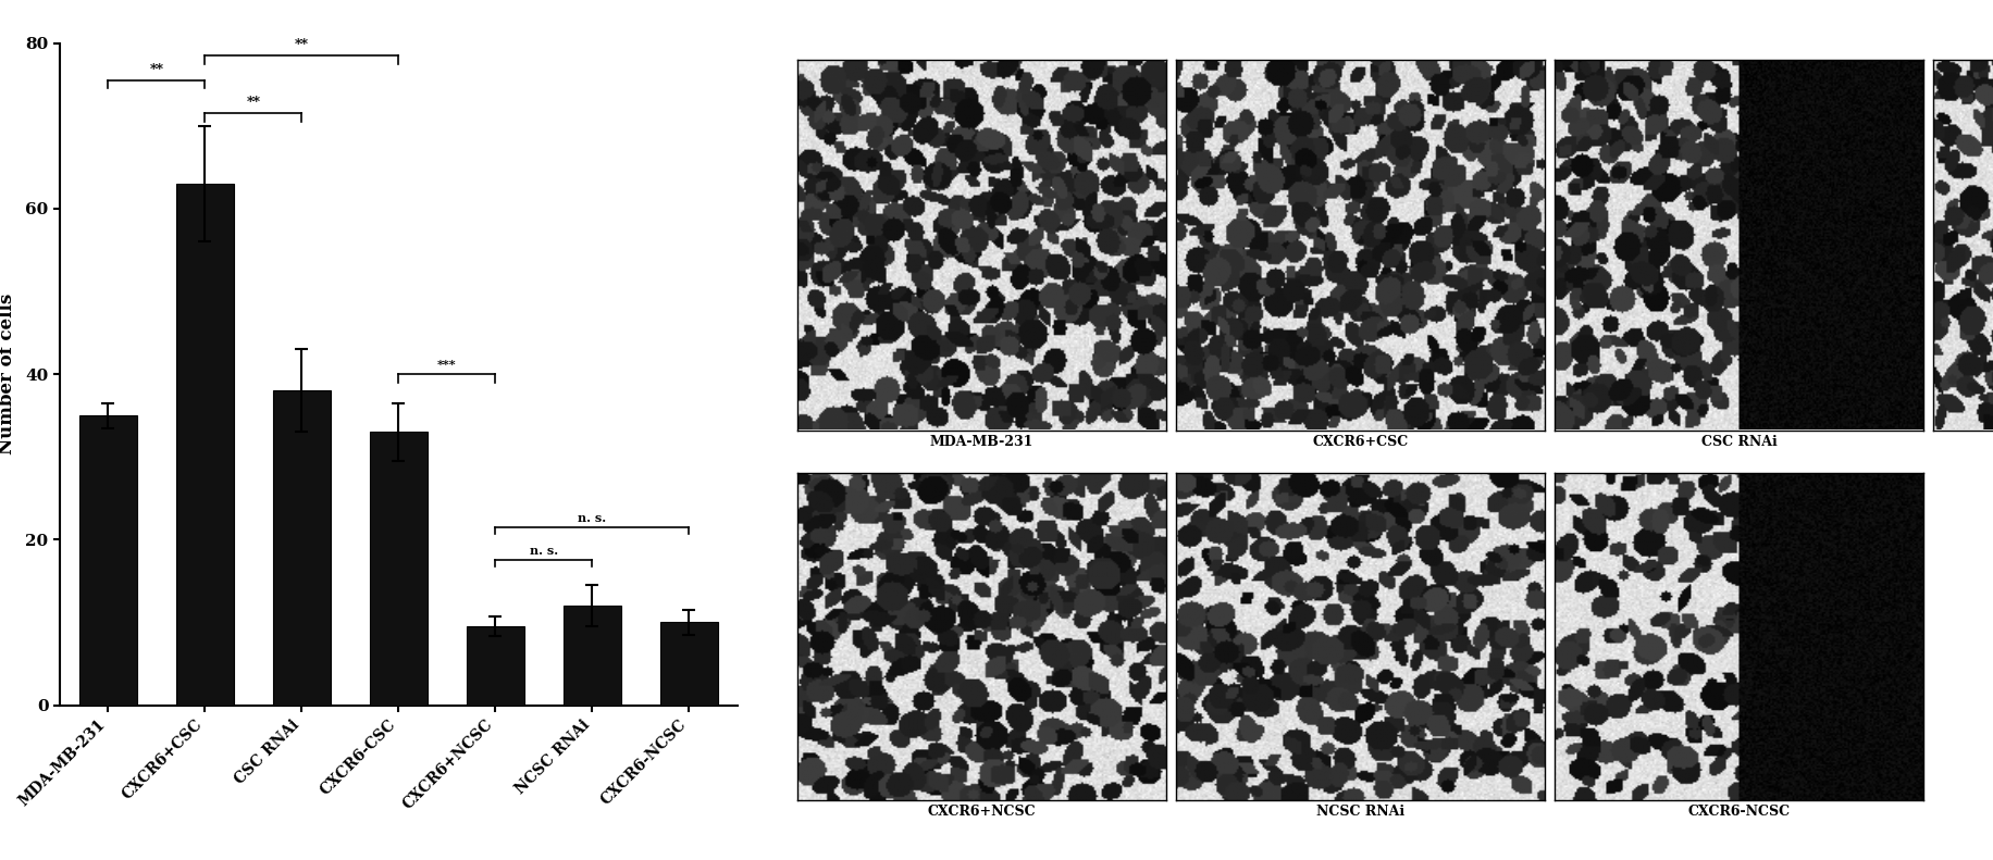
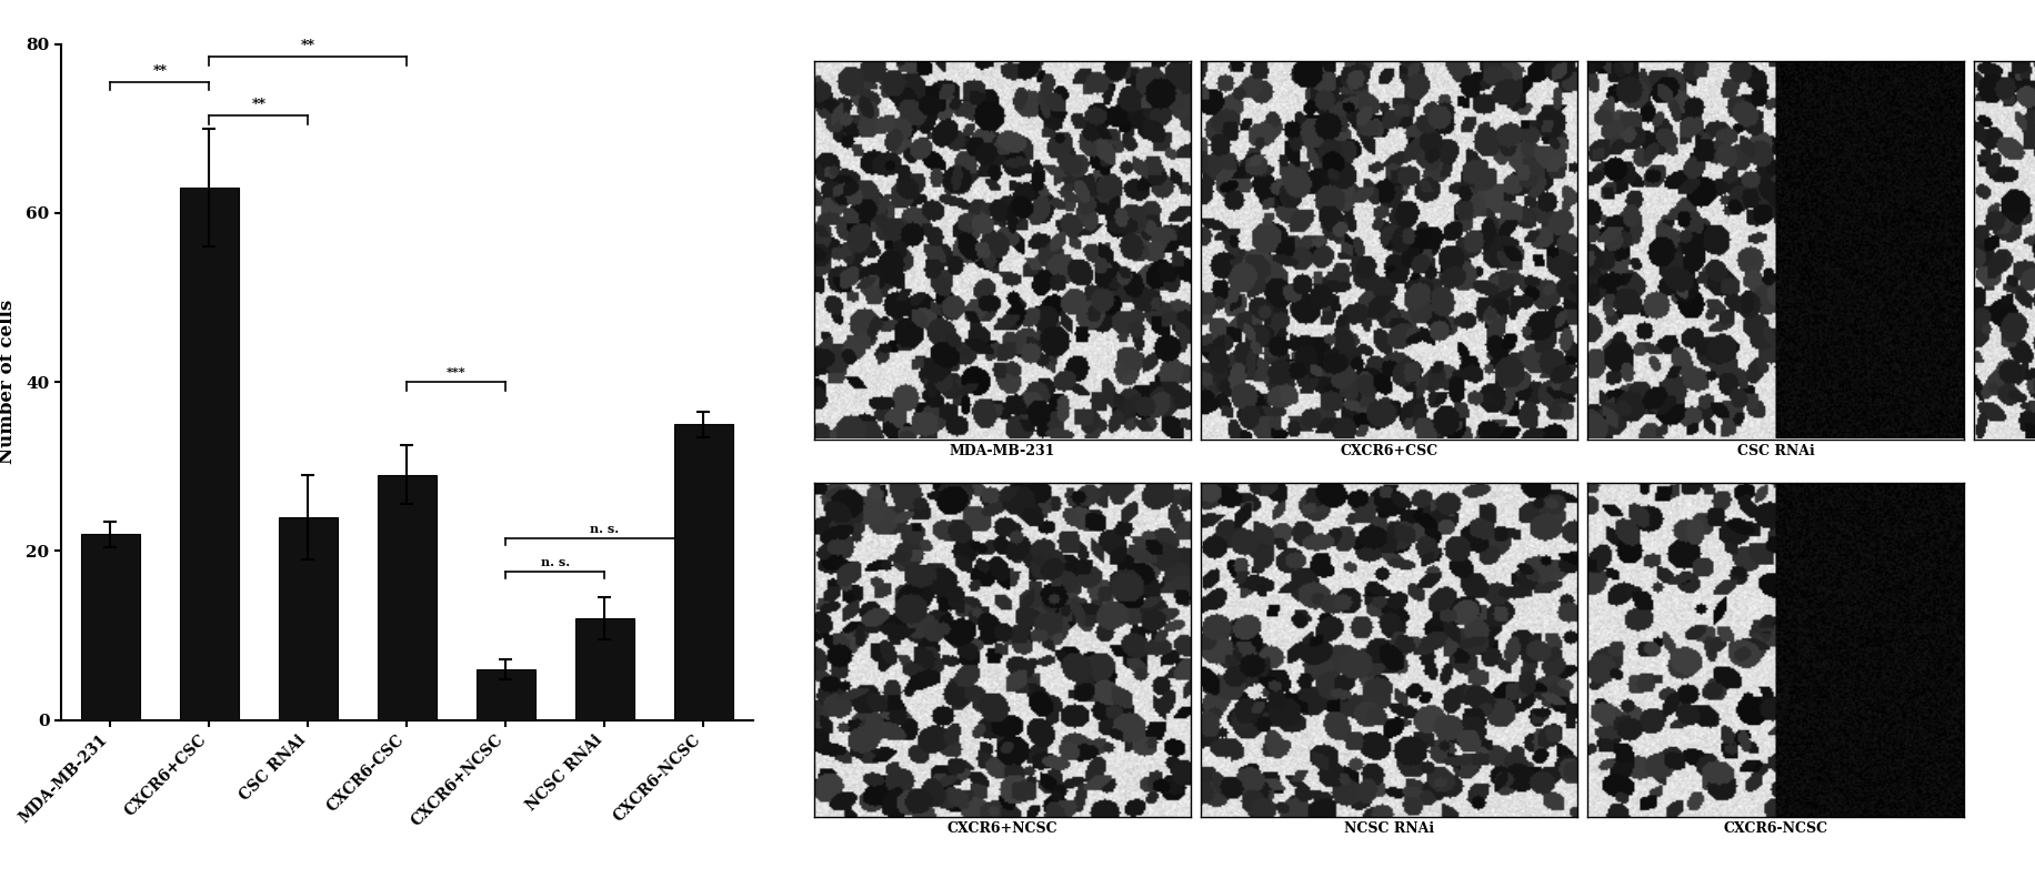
MDA-MB-231: 35.0 -> 22.0
CSC RNAi: 38.0 -> 24.0
CXCR6-CSC: 33.0 -> 29.0
CXCR6+NCSC: 9.5 -> 6.0
CXCR6-NCSC: 10.0 -> 35.0
